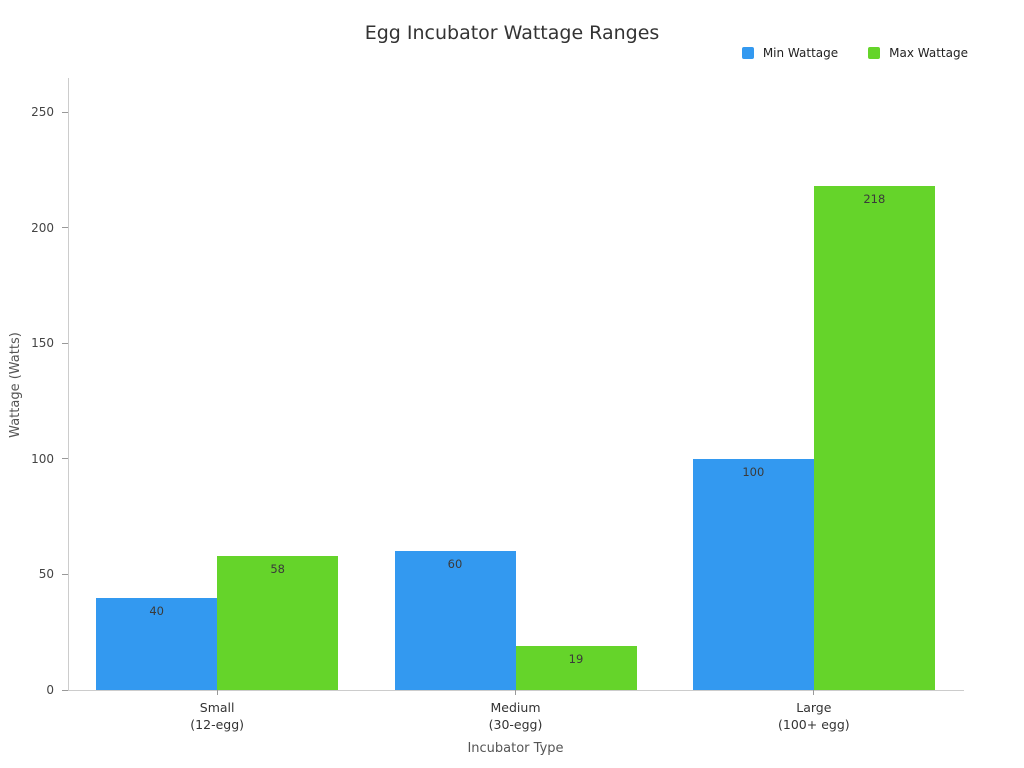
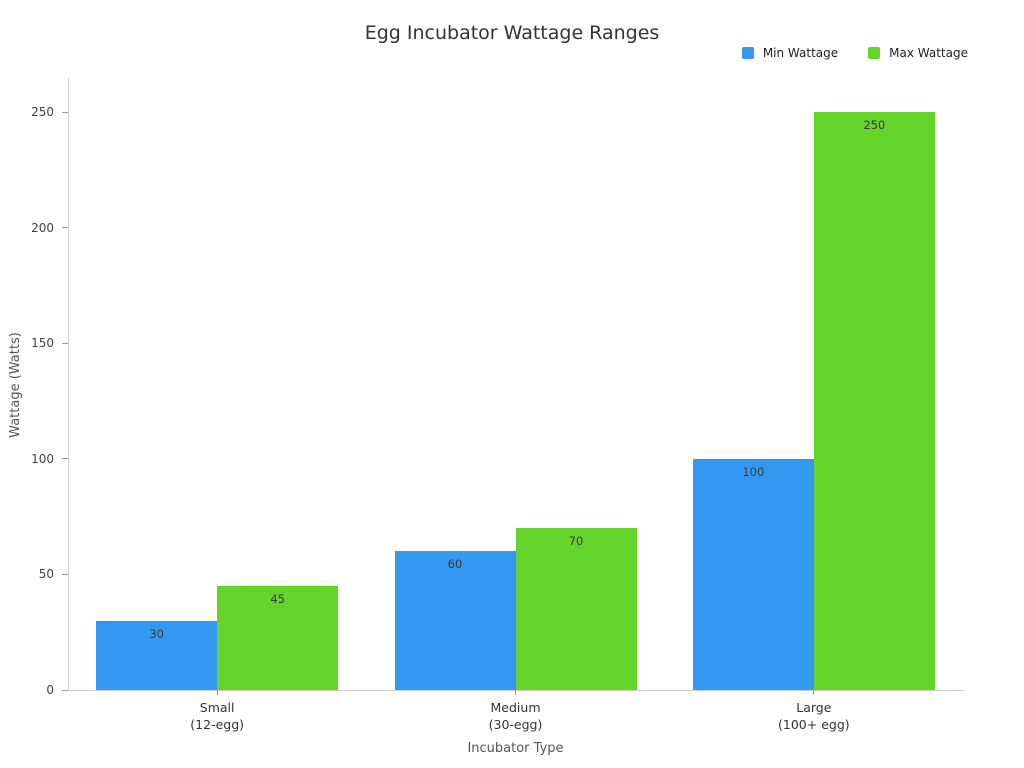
Min Wattage/Small (12-egg): 40 -> 30
Max Wattage/Small (12-egg): 58 -> 45
Max Wattage/Medium (30-egg): 19 -> 70
Max Wattage/Large (100+ egg): 218 -> 250
